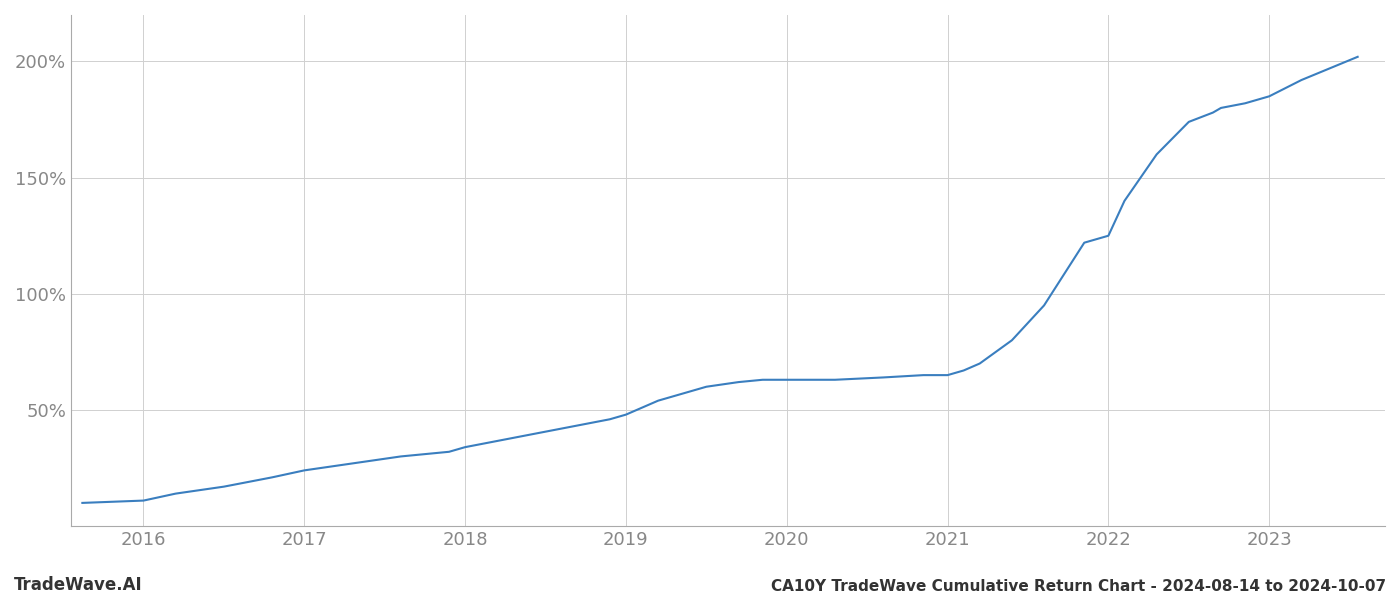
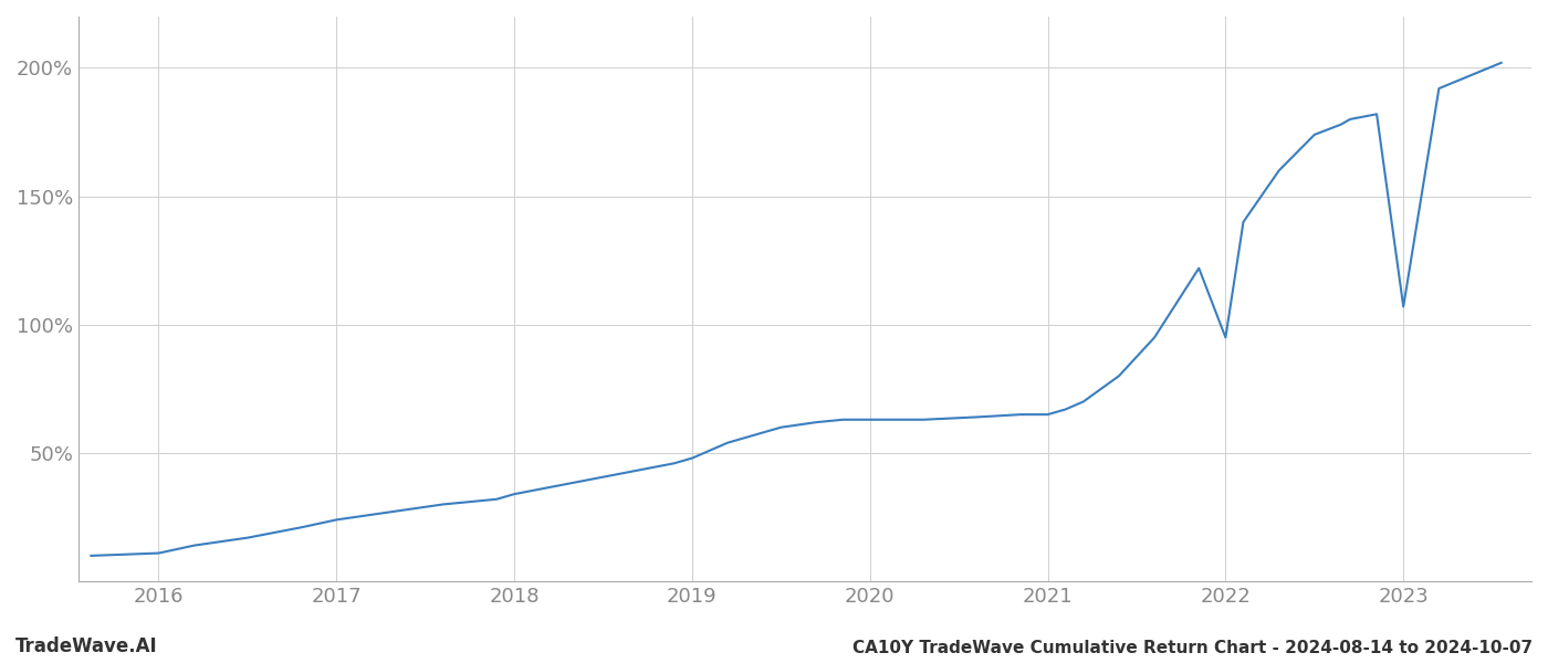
2022: 125% -> 95%
2023: 185% -> 107%
